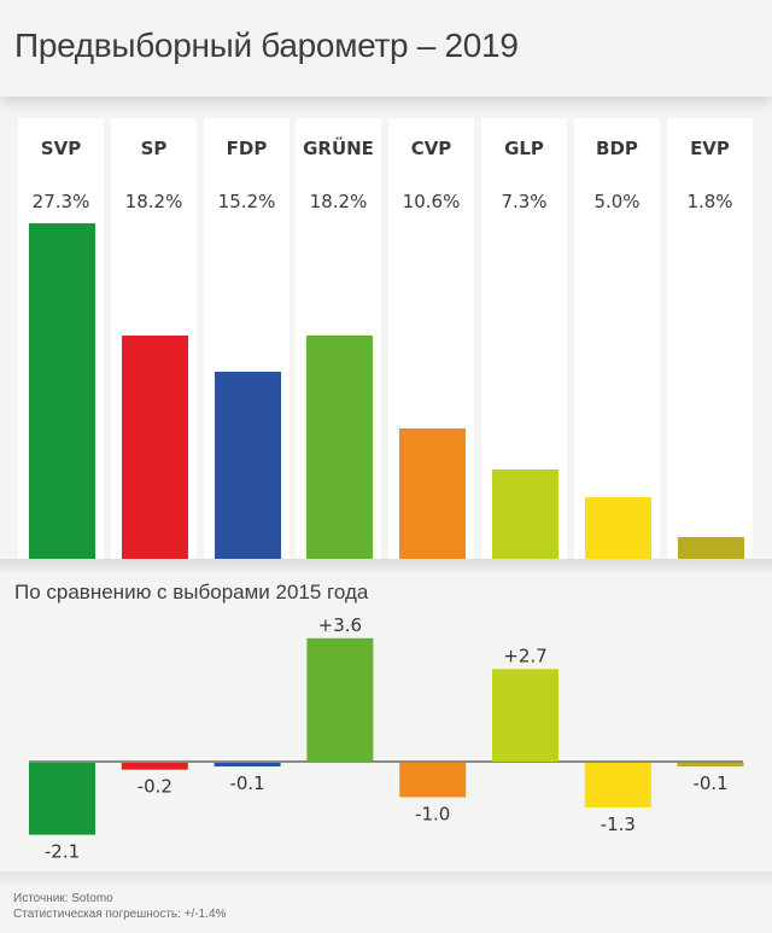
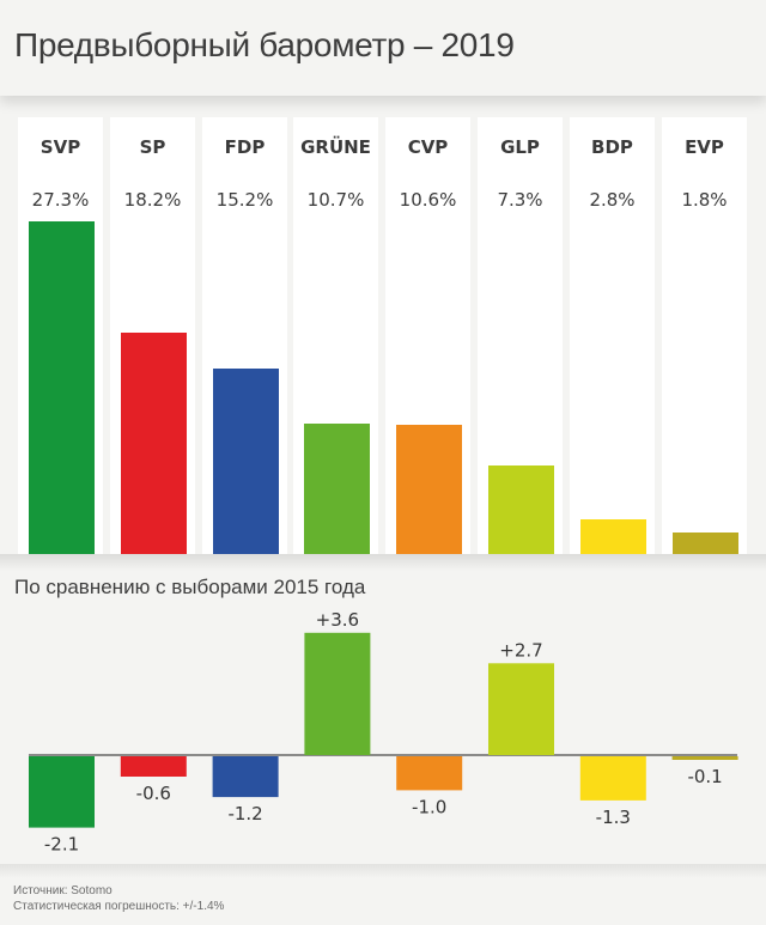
Предвыборный барометр – 2019/GRÜNE: 18.2% -> 10.7%
Предвыборный барометр – 2019/BDP: 5.0% -> 2.8%
По сравнению с выборами 2015 года/SP: -0.2 -> -0.6
По сравнению с выборами 2015 года/FDP: -0.1 -> -1.2
